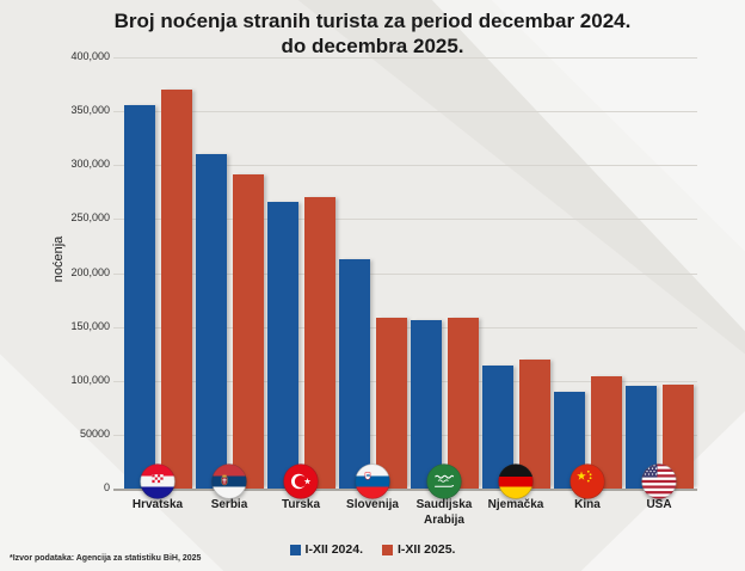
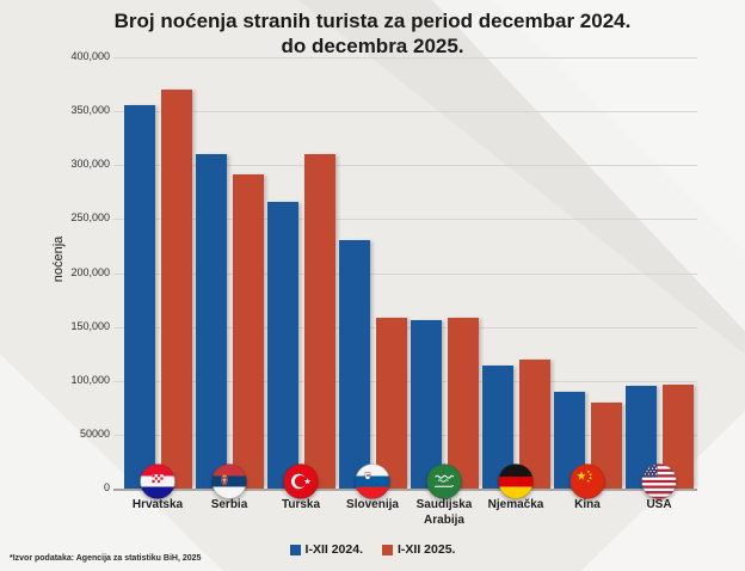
I-XII 2025./Turska: 270000 -> 310000
I-XII 2024./Slovenija: 210000 -> 230000
I-XII 2025./Kina: 100000 -> 80000
